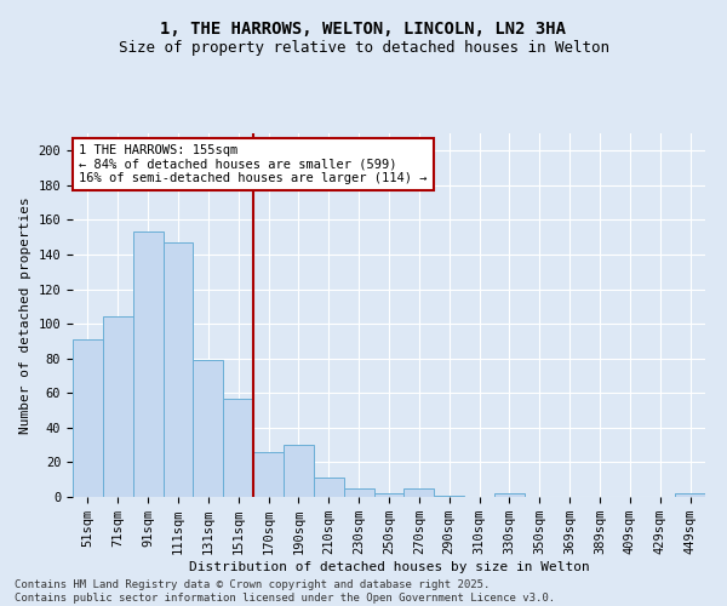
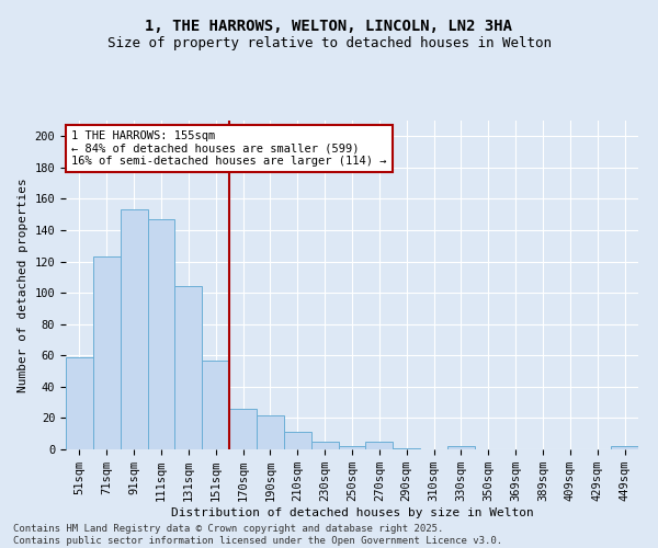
51sqm: 91 -> 59
71sqm: 104 -> 123
131sqm: 79 -> 104
190sqm: 30 -> 22
